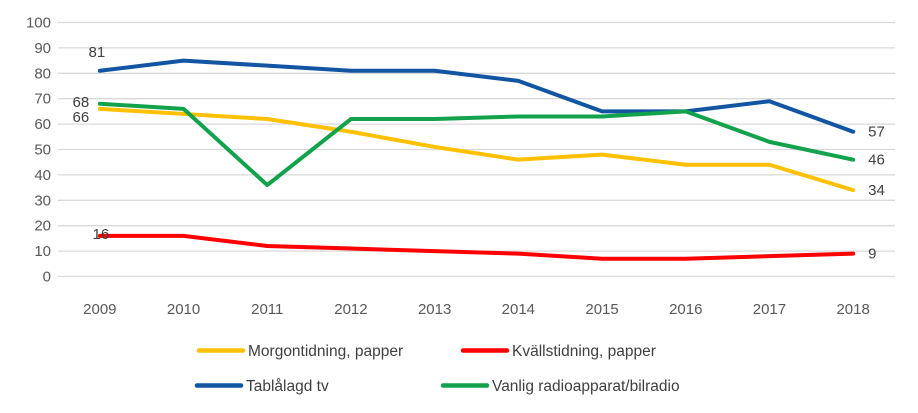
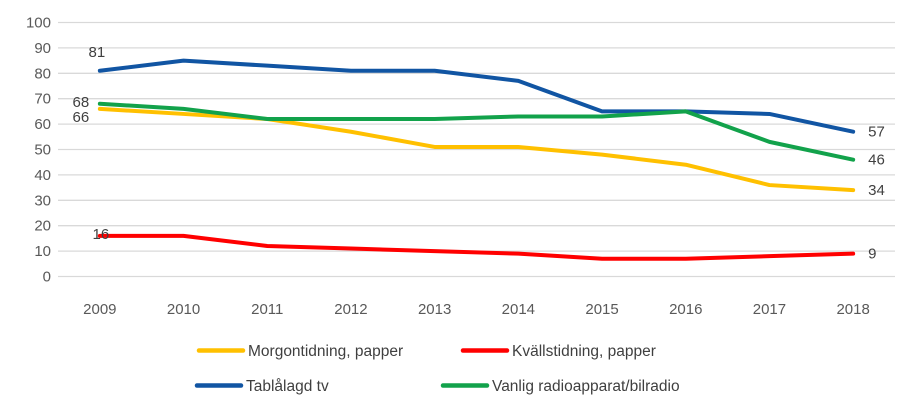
Vanlig radioapparat/bilradio/2011: 36 -> 62
Morgontidning, papper/2014: 46 -> 51
Morgontidning, papper/2017: 44 -> 36
Tablålagd tv/2017: 69 -> 64
